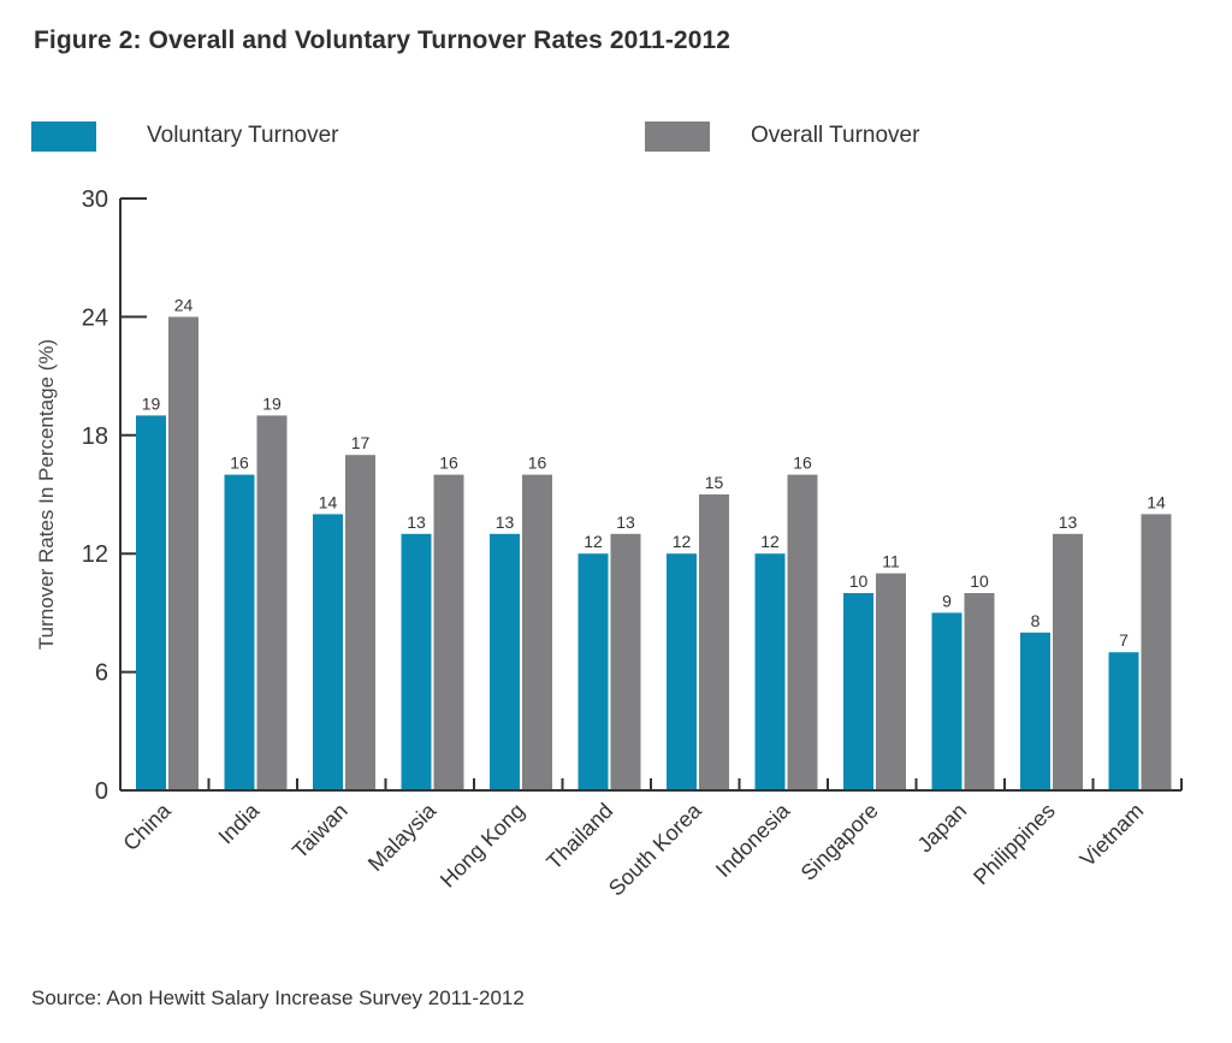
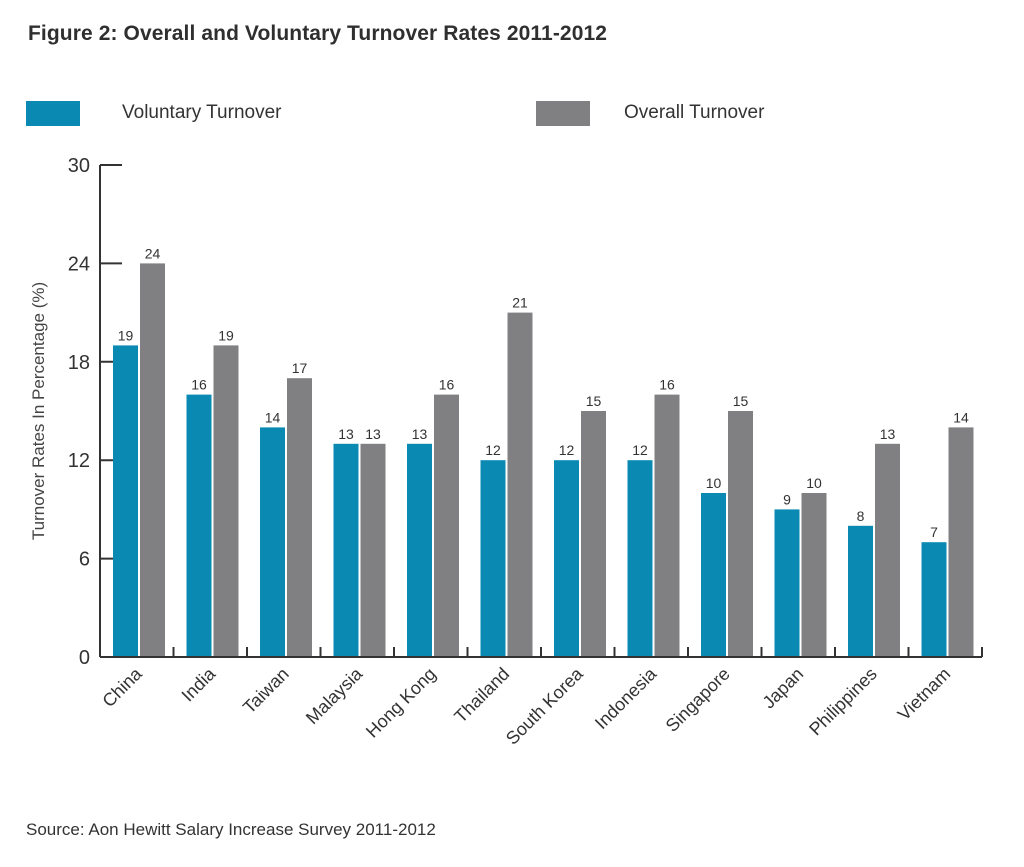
Overall Turnover/Malaysia: 16 -> 13
Overall Turnover/Thailand: 13 -> 21
Overall Turnover/Singapore: 11 -> 15
